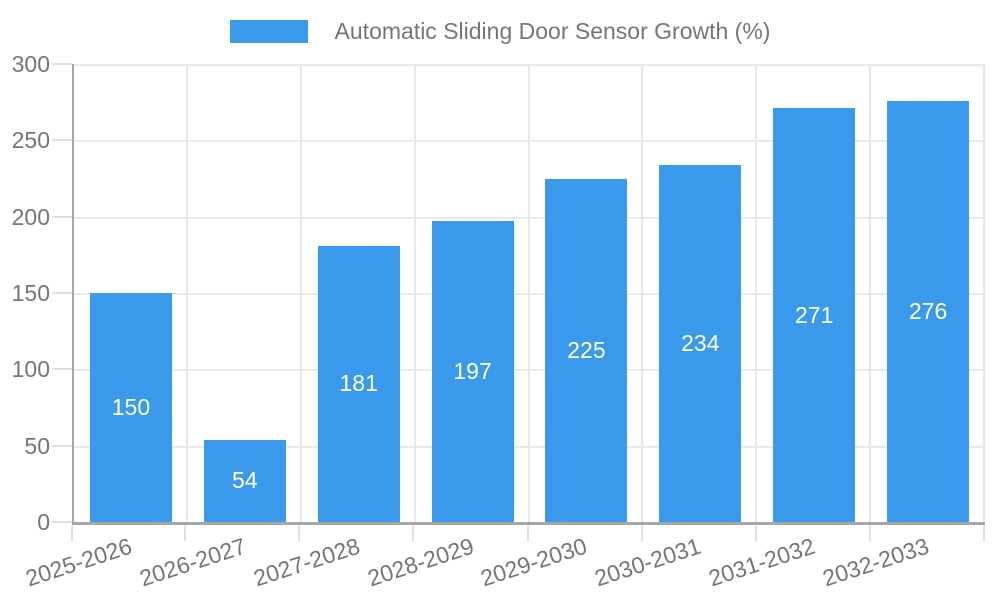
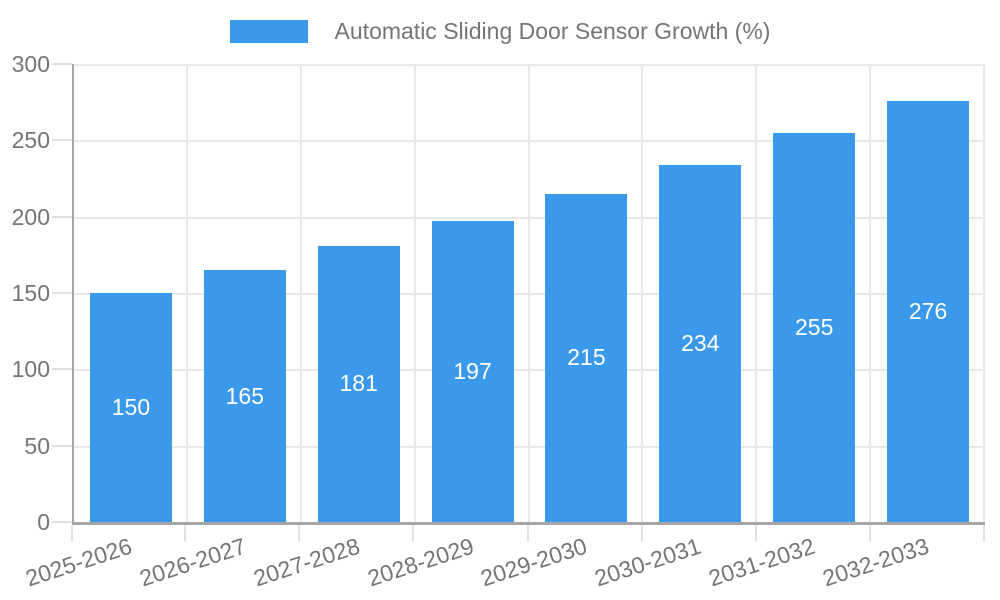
2026-2027: 54 -> 165
2029-2030: 225 -> 215
2031-2032: 271 -> 255
